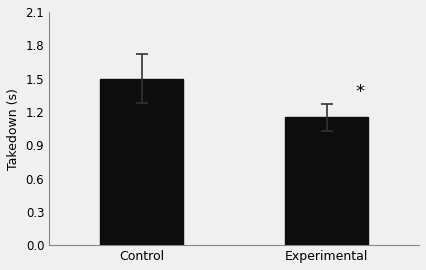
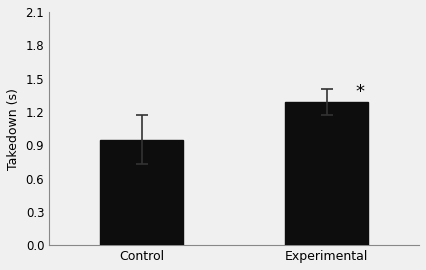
Control: 1.50 -> 0.95
Experimental: 1.15 -> 1.29
